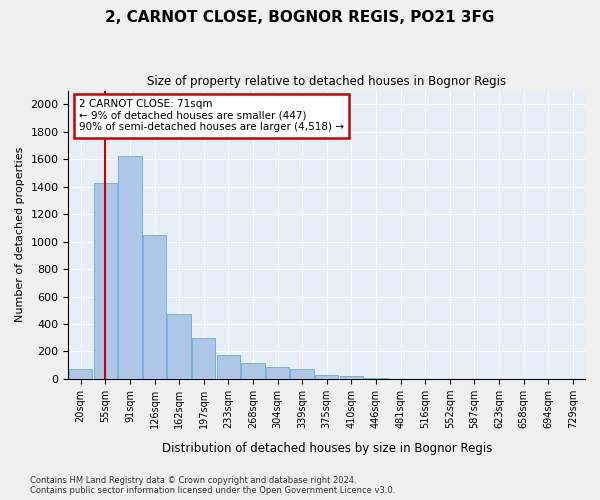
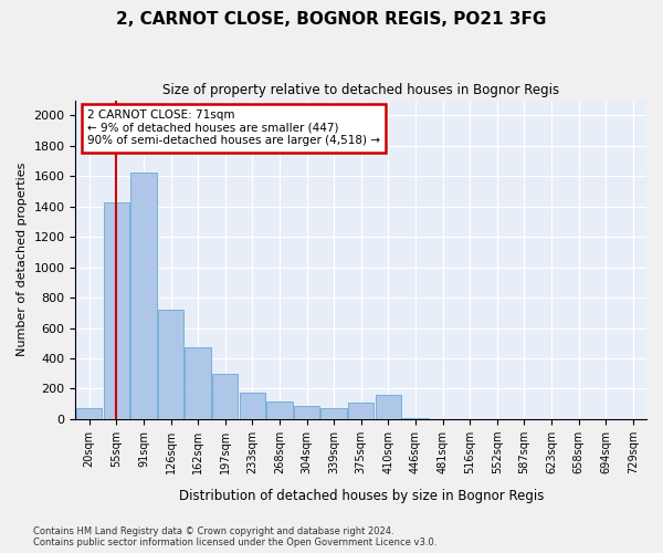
126sqm: 1050 -> 720
375sqm: 30 -> 110
410sqm: 20 -> 160
